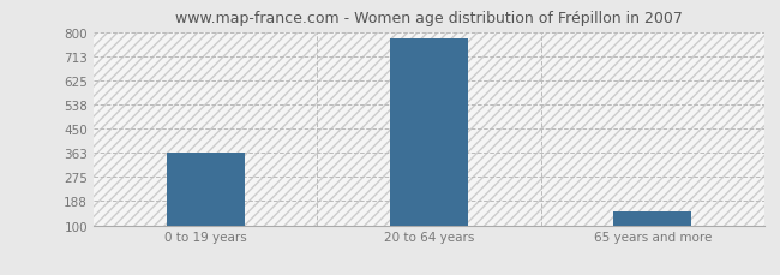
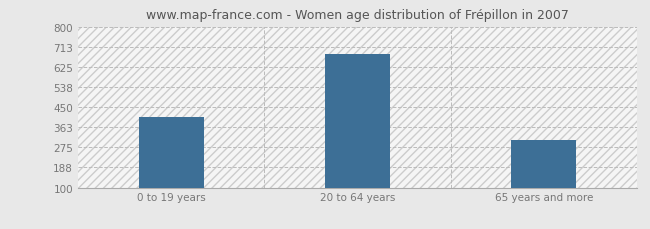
0 to 19 years: 363 -> 405
20 to 64 years: 775 -> 680
65 years and more: 150 -> 305
